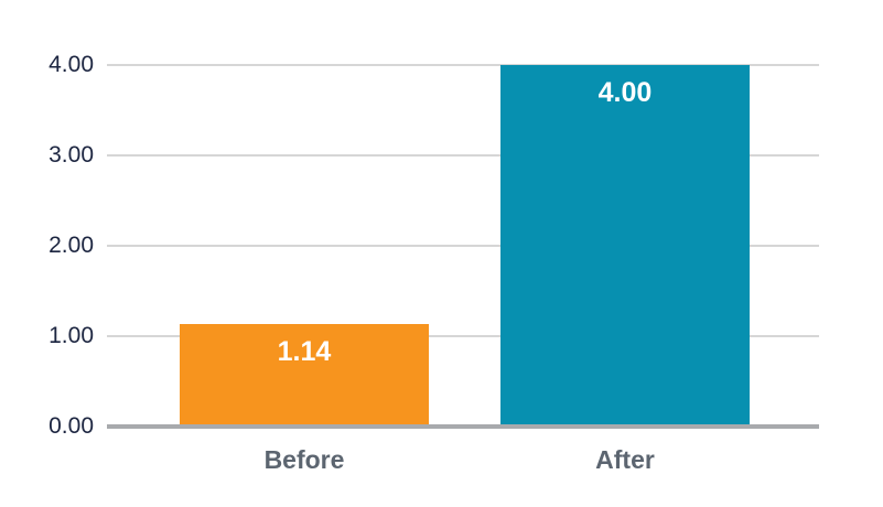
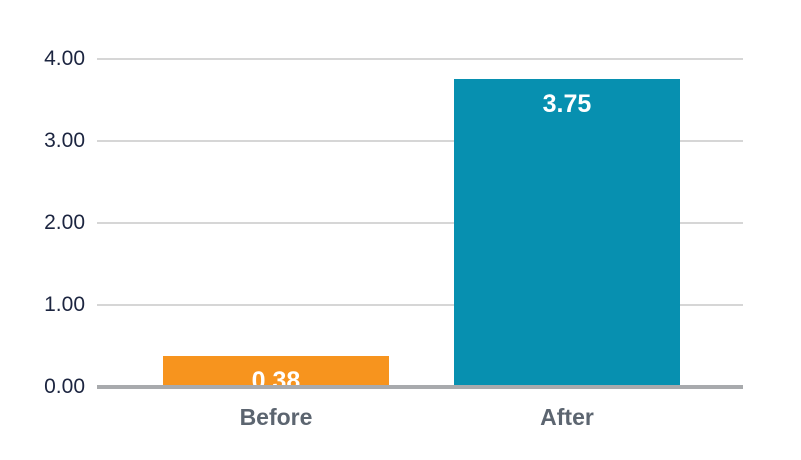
Before: 1.14 -> 0.38
After: 4.00 -> 3.75
